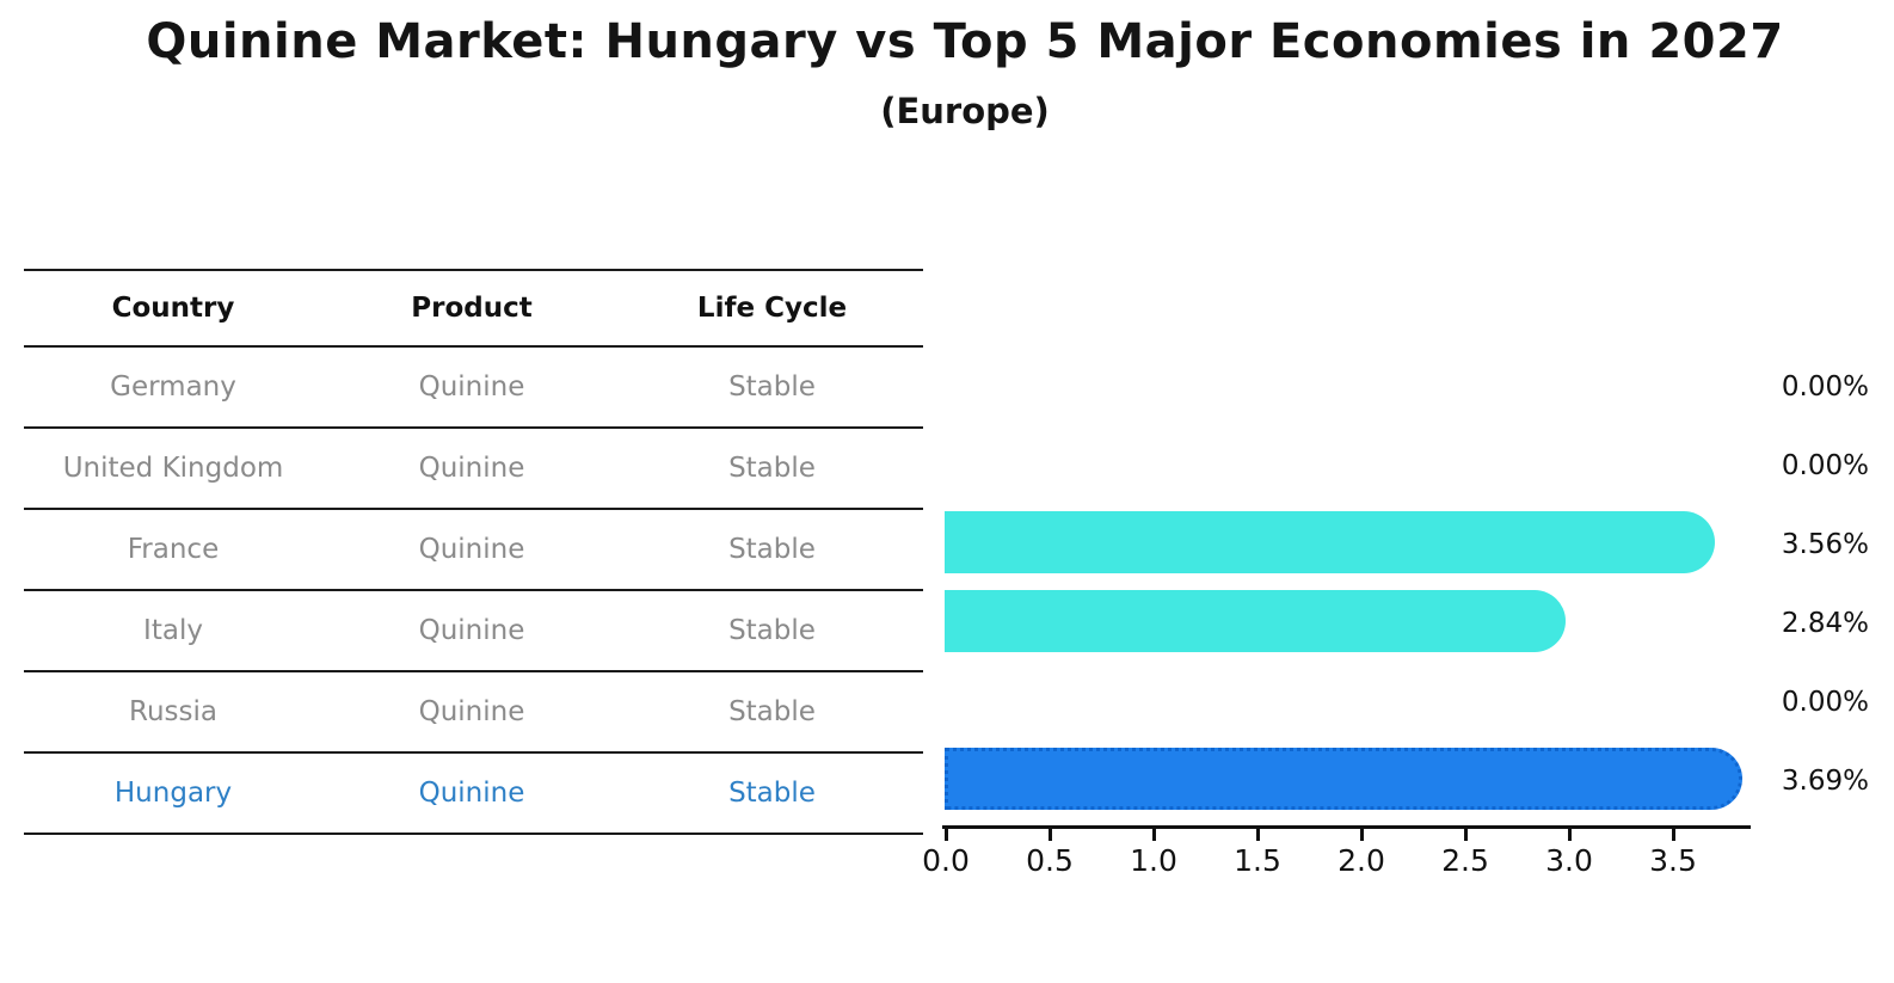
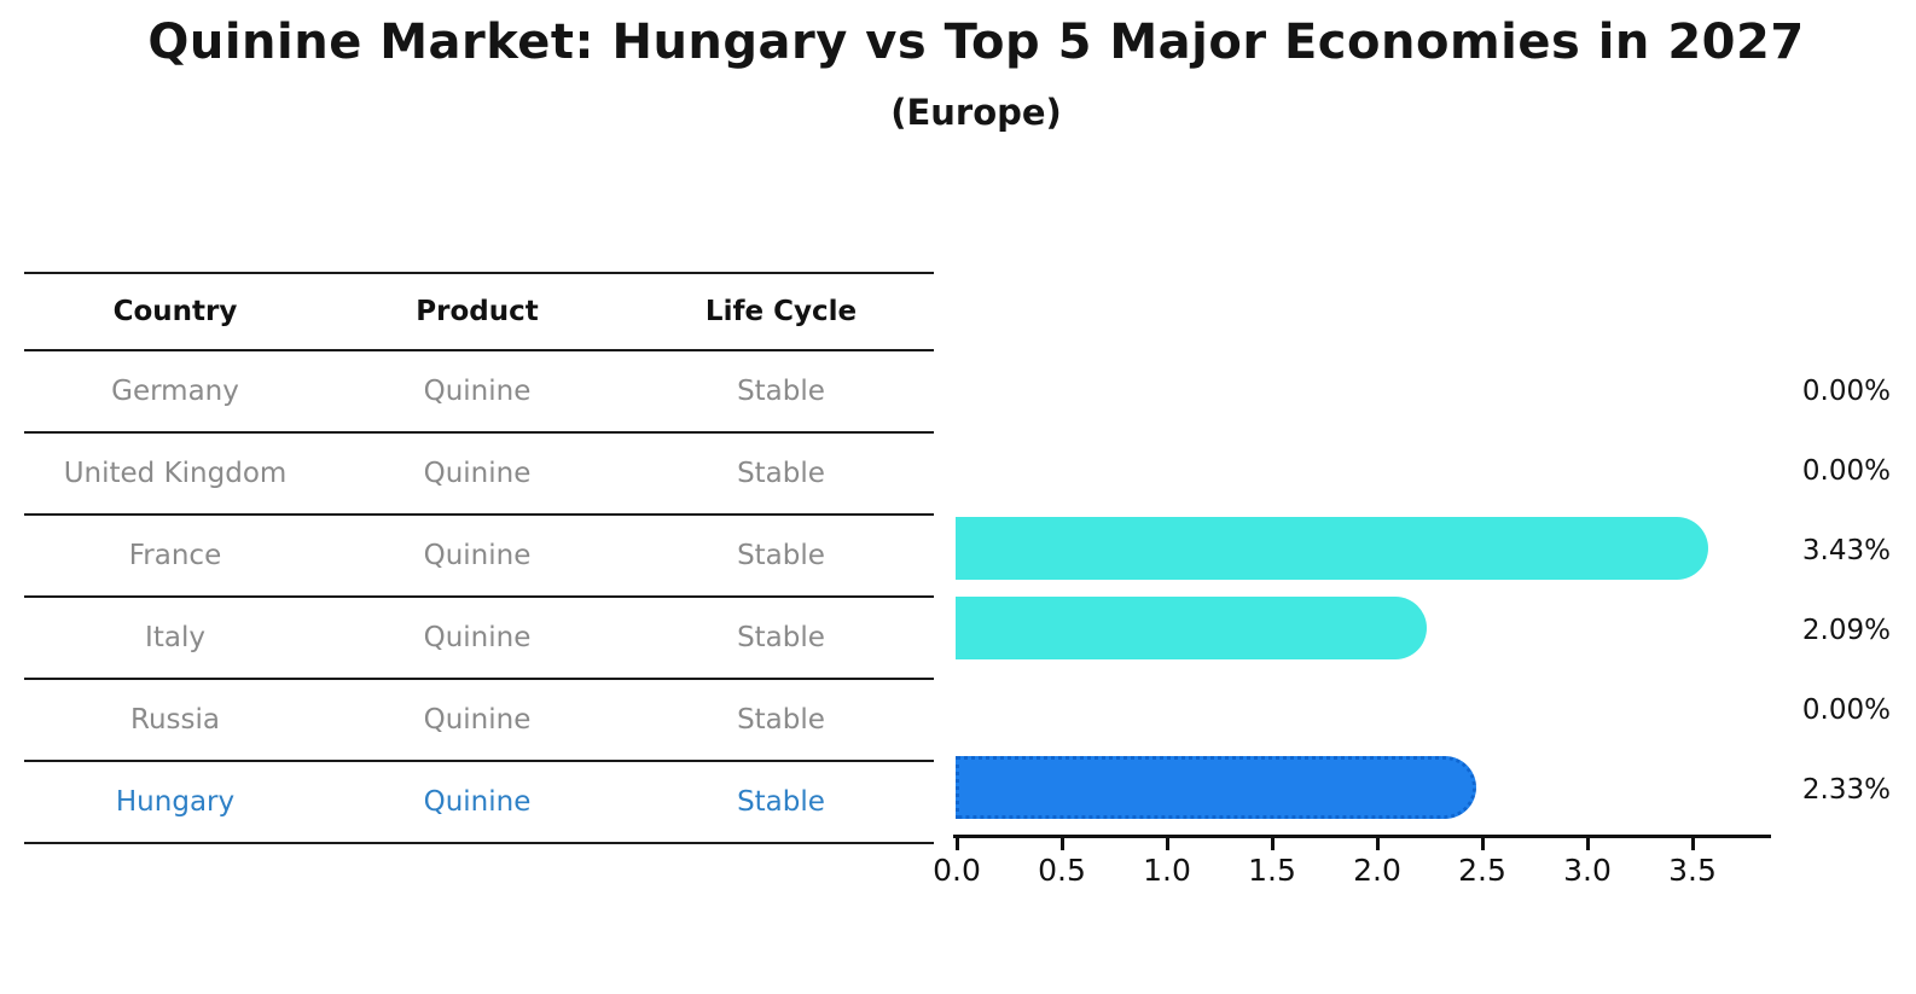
France: 3.56% -> 3.43%
Italy: 2.84% -> 2.09%
Hungary: 3.69% -> 2.33%
